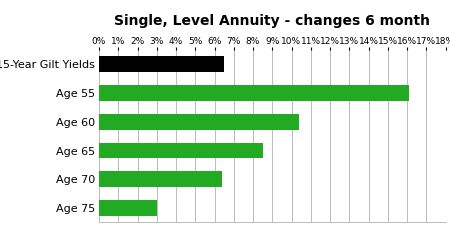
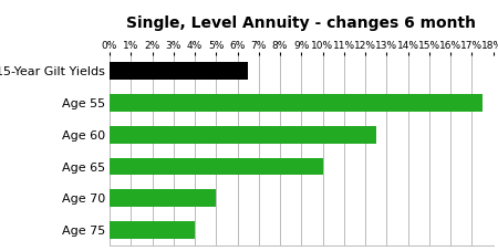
Age 55: 16.1% -> 17.5%
Age 60: 10.4% -> 12.5%
Age 65: 8.5% -> 10.0%
Age 70: 6.4% -> 5.0%
Age 75: 3.0% -> 4.0%
